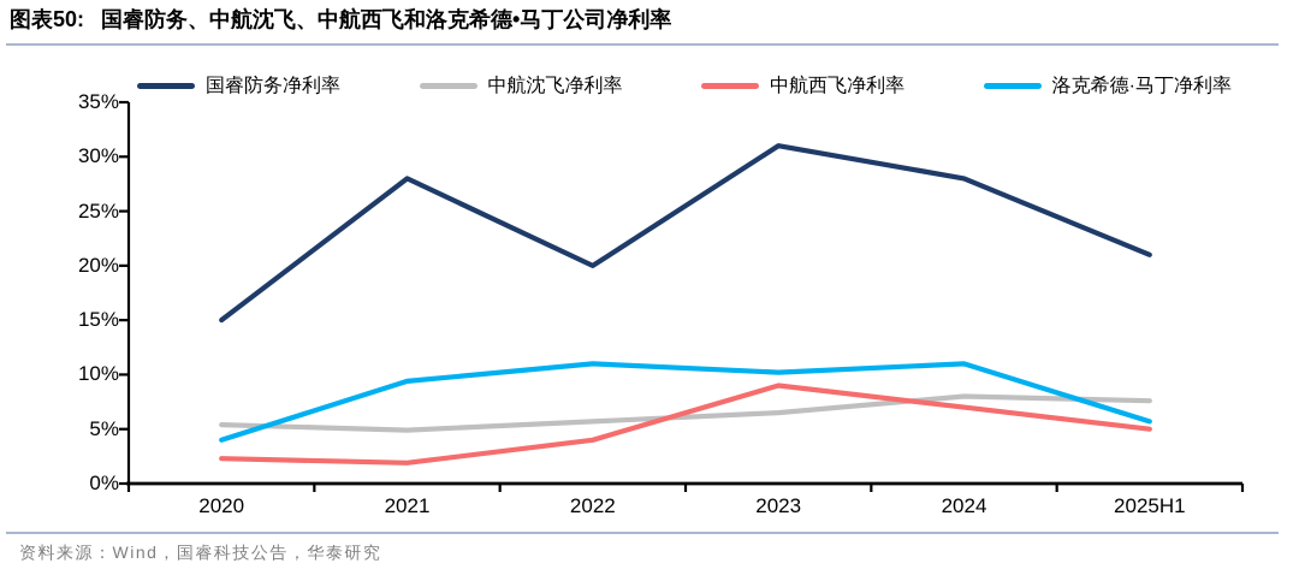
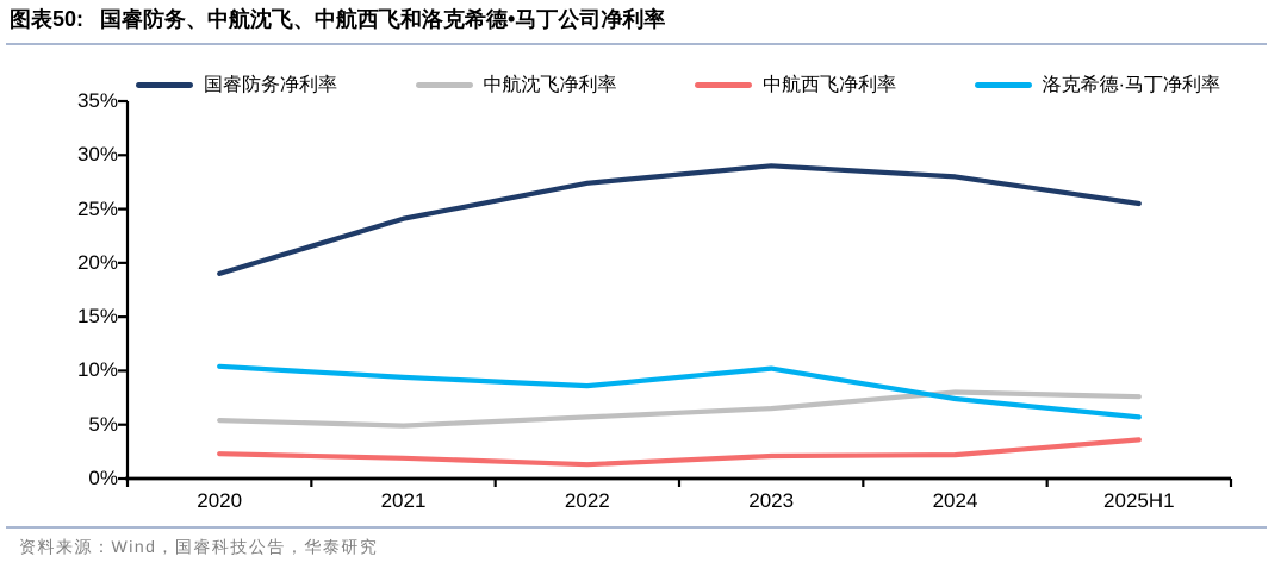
国睿防务净利率/2020: 15% -> 19%
洛克希德·马丁净利率/2020: 4% -> 10%
国睿防务净利率/2021: 28% -> 24%
国睿防务净利率/2022: 20% -> 27%
中航西飞净利率/2022: 4% -> 1%
洛克希德·马丁净利率/2022: 11% -> 9%
国睿防务净利率/2023: 31% -> 29%
中航西飞净利率/2023: 9% -> 2%
中航西飞净利率/2024: 7% -> 2%
洛克希德·马丁净利率/2024: 11% -> 7%
国睿防务净利率/2025H1: 21% -> 26%
中航西飞净利率/2025H1: 5% -> 4%
